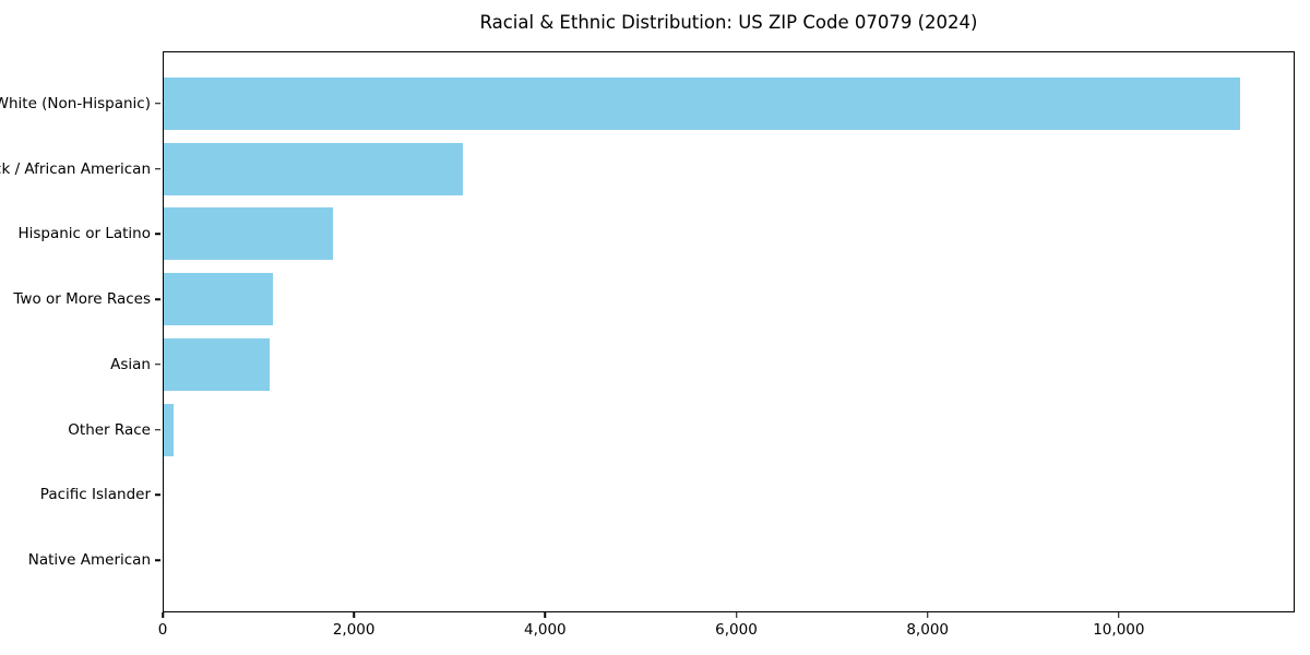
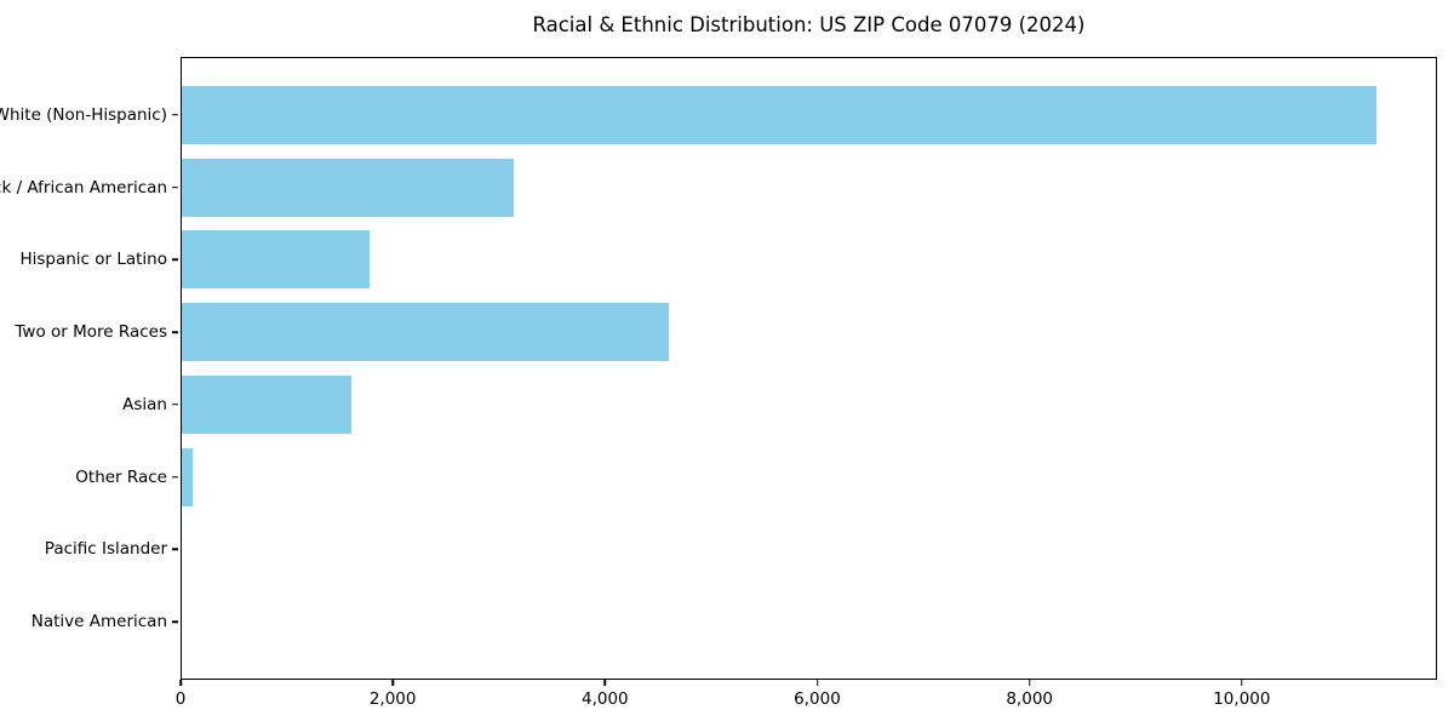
Two or More Races: 1100 -> 4600
Asian: 1100 -> 1600
